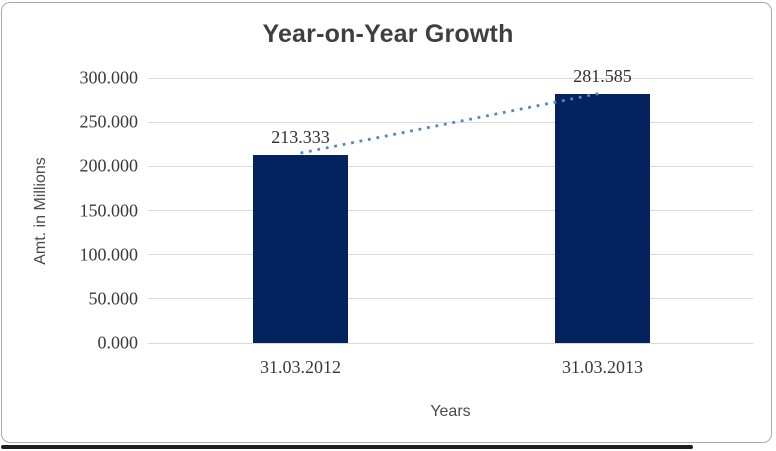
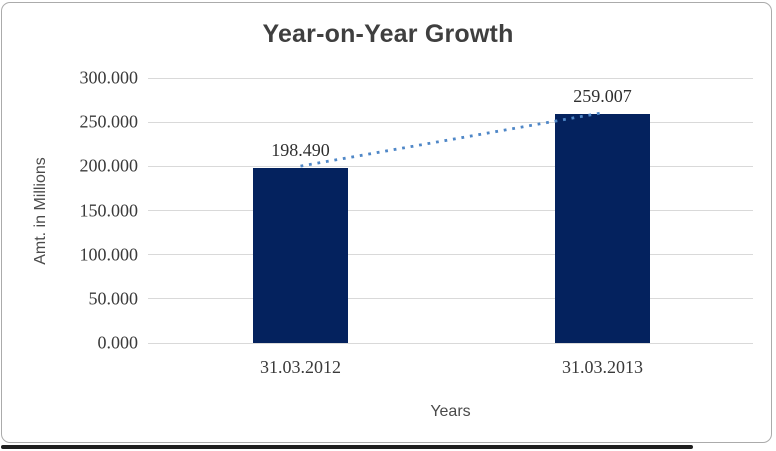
31.03.2012: 213.333 -> 198.490
31.03.2013: 281.585 -> 259.007
